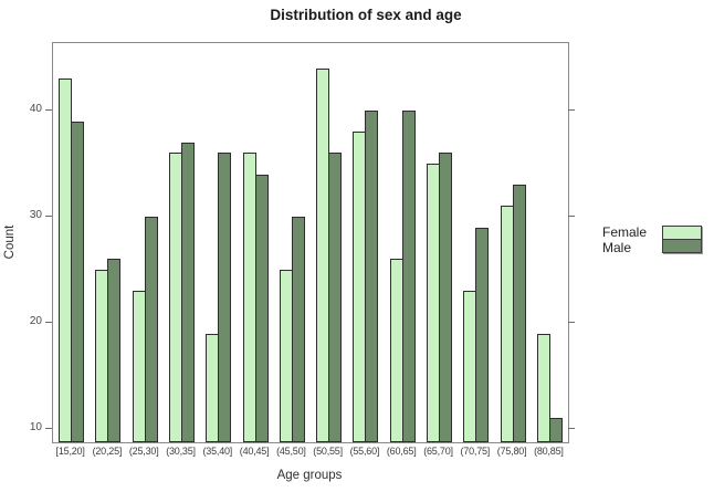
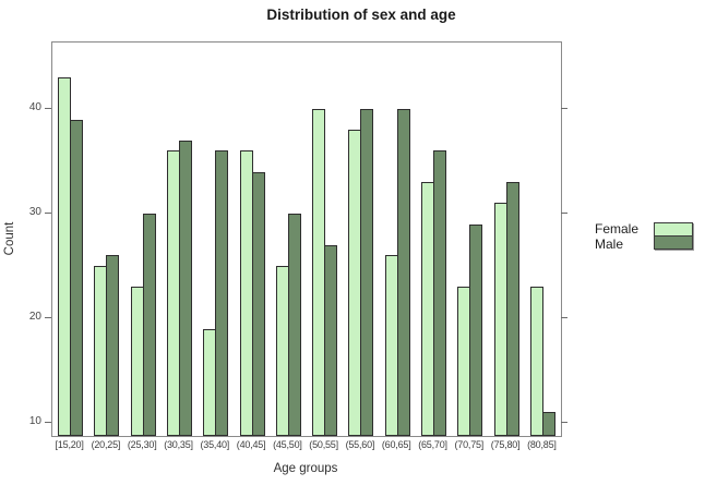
Female/(50,55]: 44 -> 40
Male/(50,55]: 36 -> 27
Female/(65,70]: 35 -> 33
Female/(80,85]: 19 -> 23
